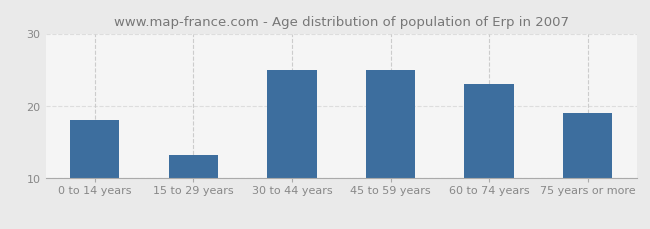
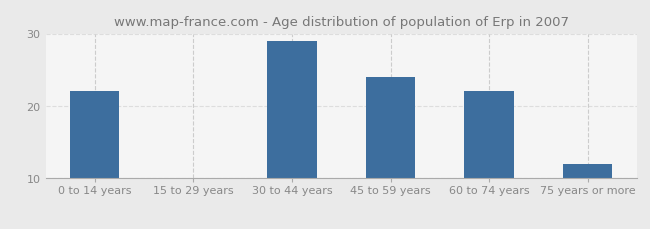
0 to 14 years: 18.0 -> 22.0
15 to 29 years: 13.2 -> 10.1
30 to 44 years: 25.0 -> 29.0
45 to 59 years: 25.0 -> 24.0
60 to 74 years: 23.0 -> 22.0
75 years or more: 19.0 -> 12.0
